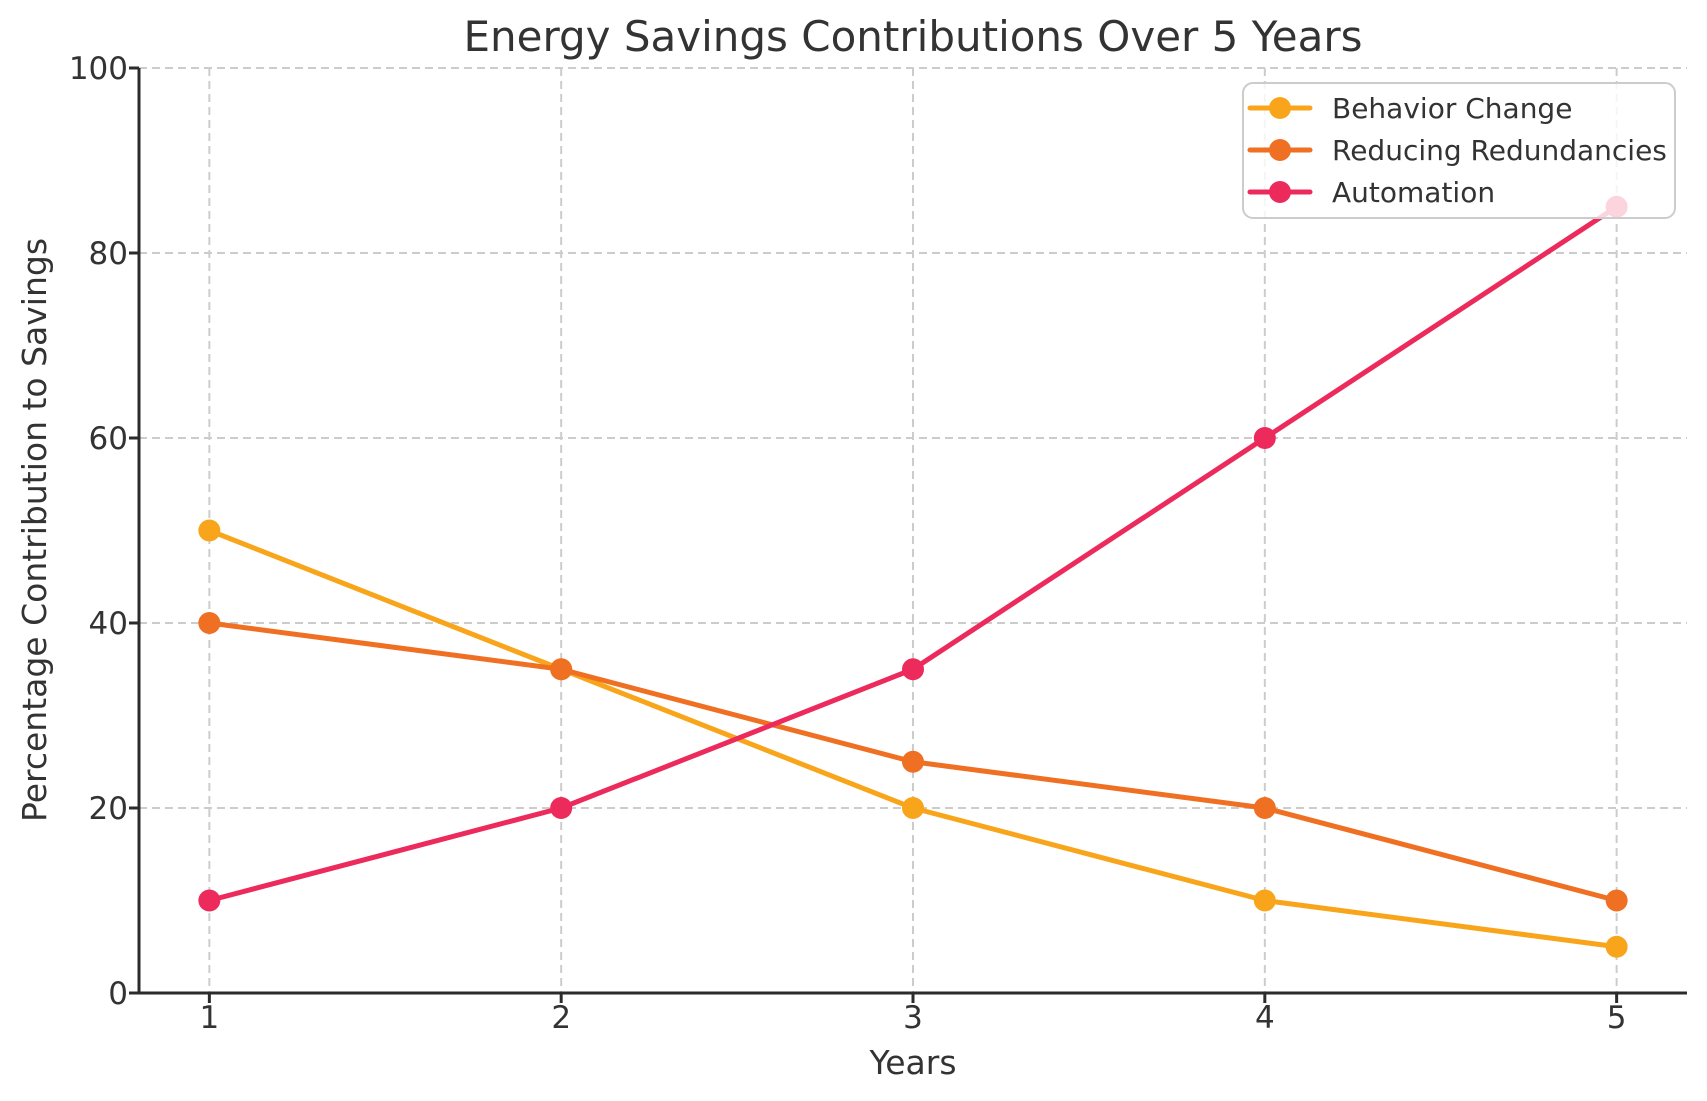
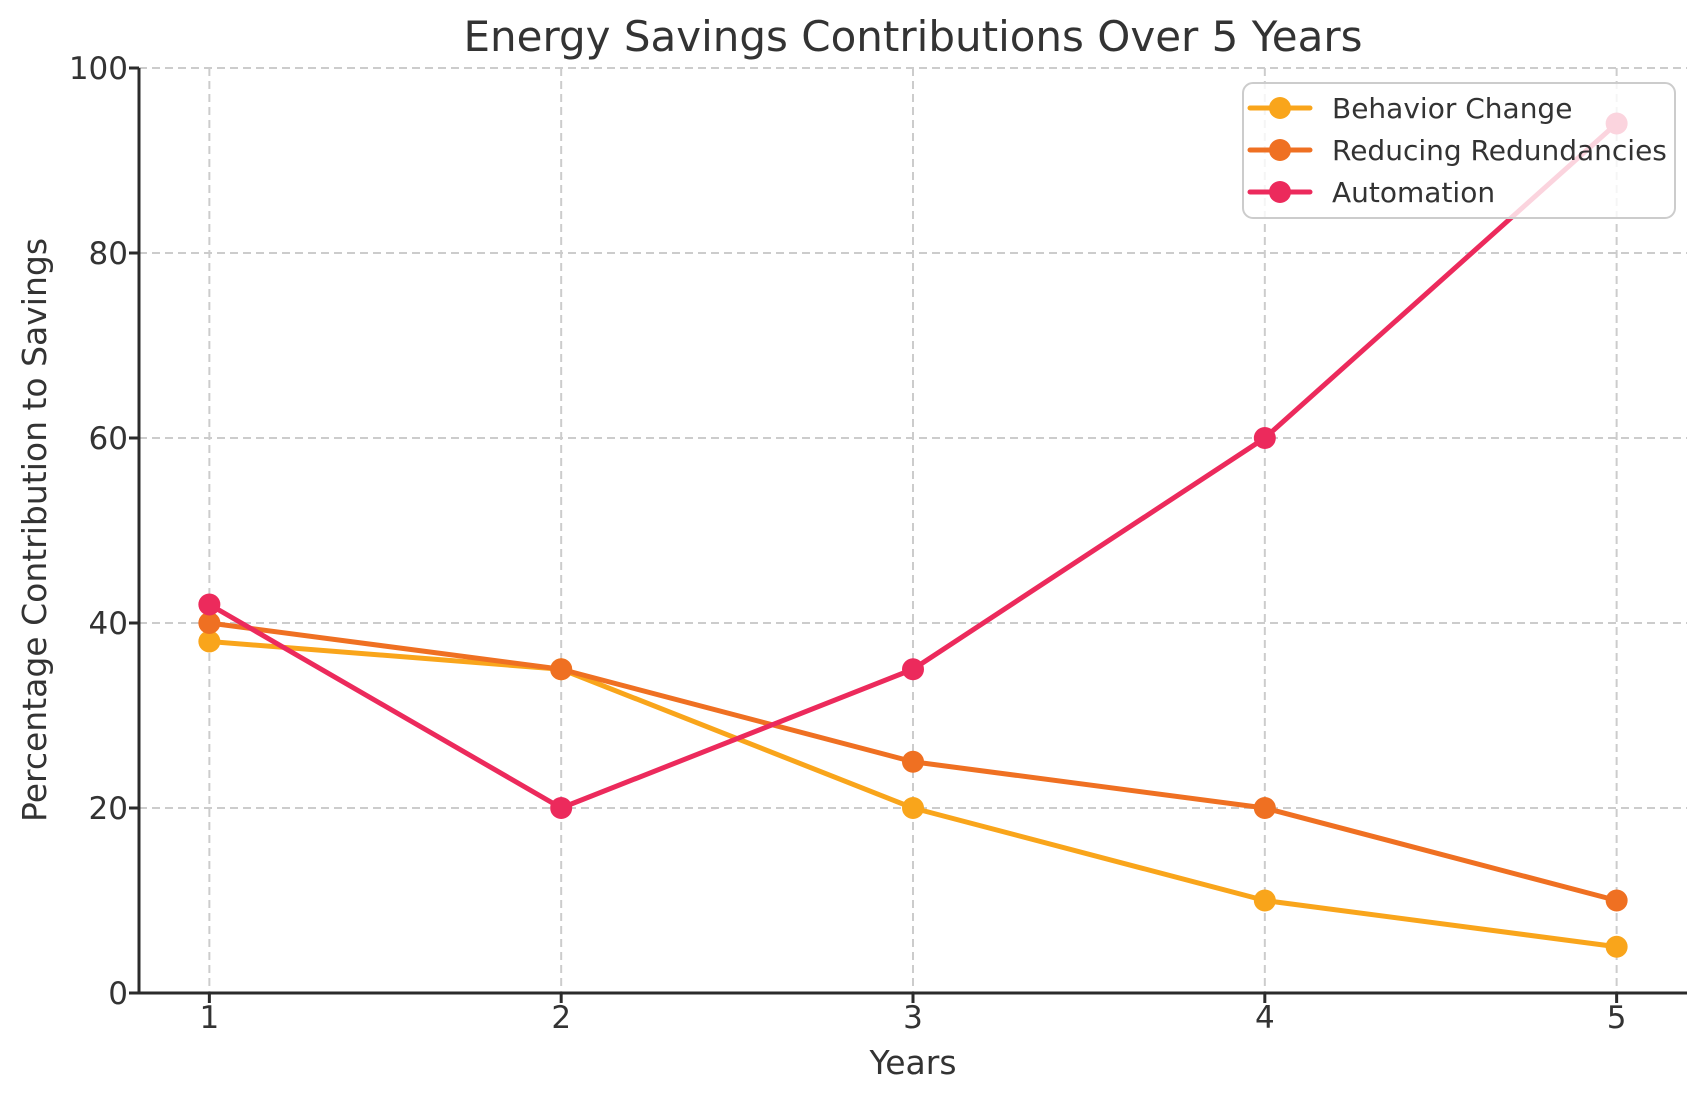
Behavior Change/1: 50 -> 38
Automation/1: 10 -> 42
Automation/5: 85 -> 94
